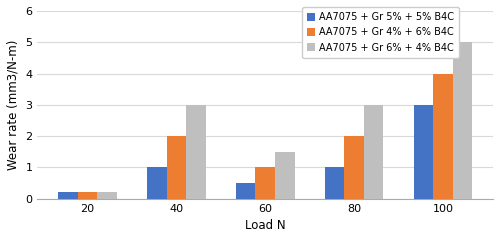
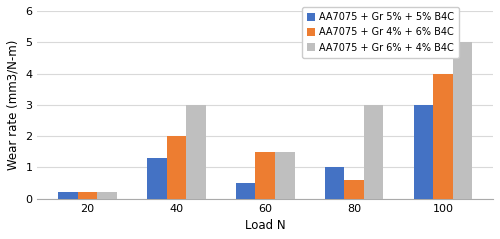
AA7075 + Gr 5% + 5% B4C/40: 1.0 -> 1.3
AA7075 + Gr 4% + 6% B4C/60: 1.0 -> 1.5
AA7075 + Gr 4% + 6% B4C/80: 2.0 -> 0.6
